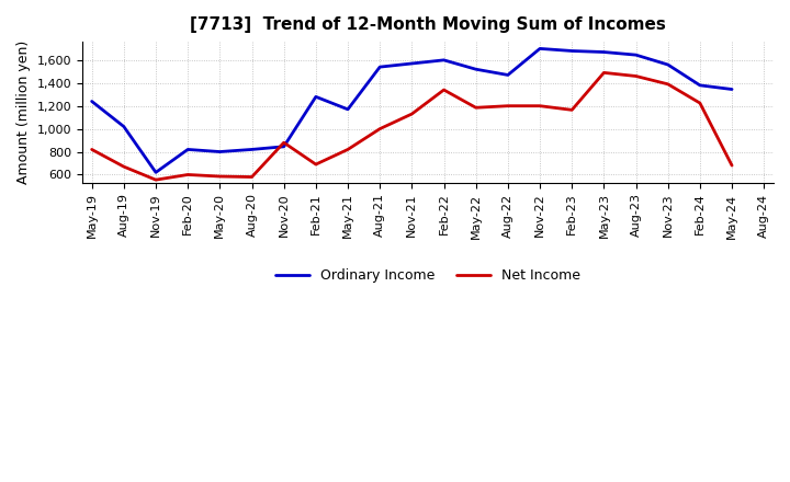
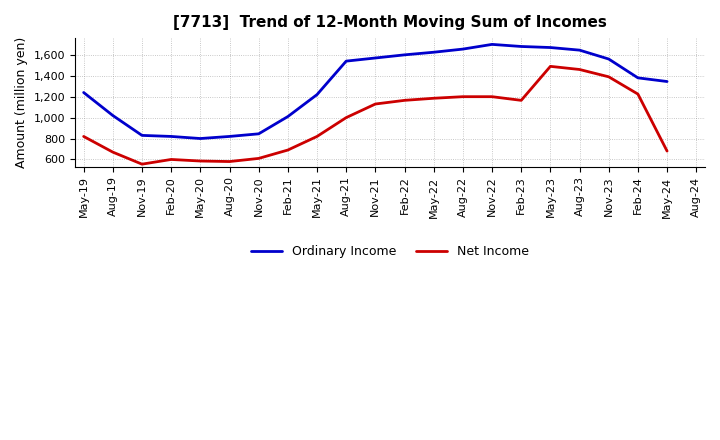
Ordinary Income/Nov-19: 620 -> 830
Net Income/Nov-20: 880 -> 610
Ordinary Income/Feb-21: 1,280 -> 1,010
Ordinary Income/May-21: 1,170 -> 1,220
Net Income/Feb-22: 1,340 -> 1,160
Ordinary Income/May-22: 1,520 -> 1,620
Ordinary Income/Aug-22: 1,470 -> 1,660
